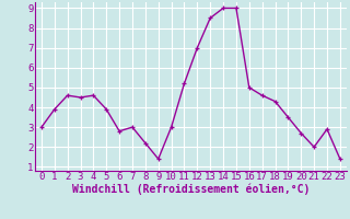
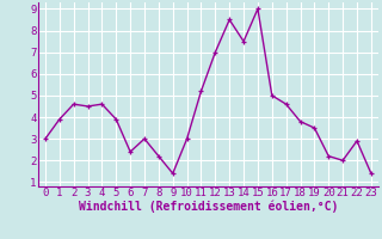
6: 2.8 -> 2.4
14: 9.0 -> 7.5
18: 4.3 -> 3.8
20: 2.7 -> 2.2
